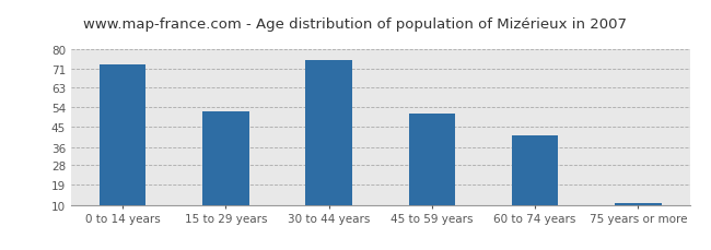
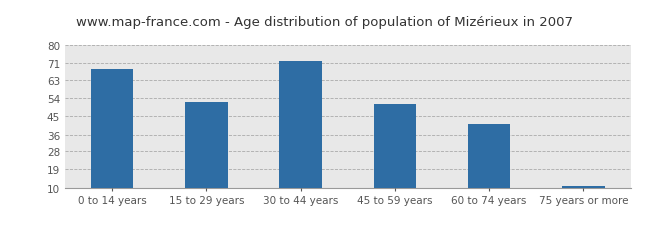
0 to 14 years: 73 -> 68
30 to 44 years: 75 -> 72
